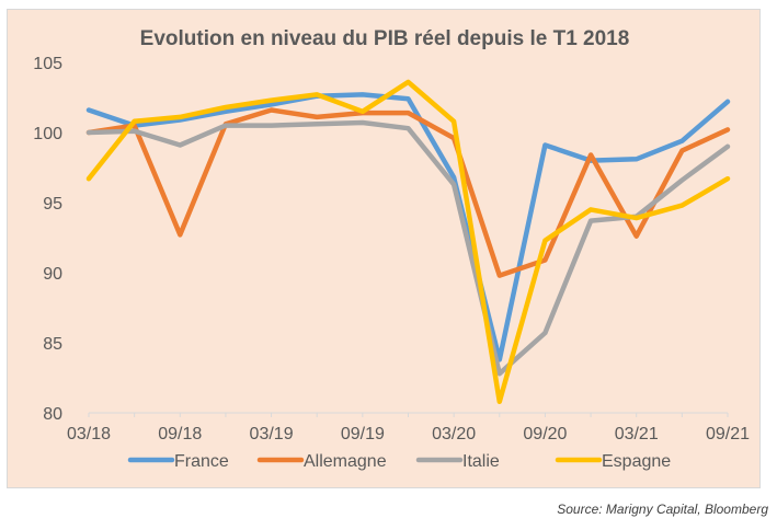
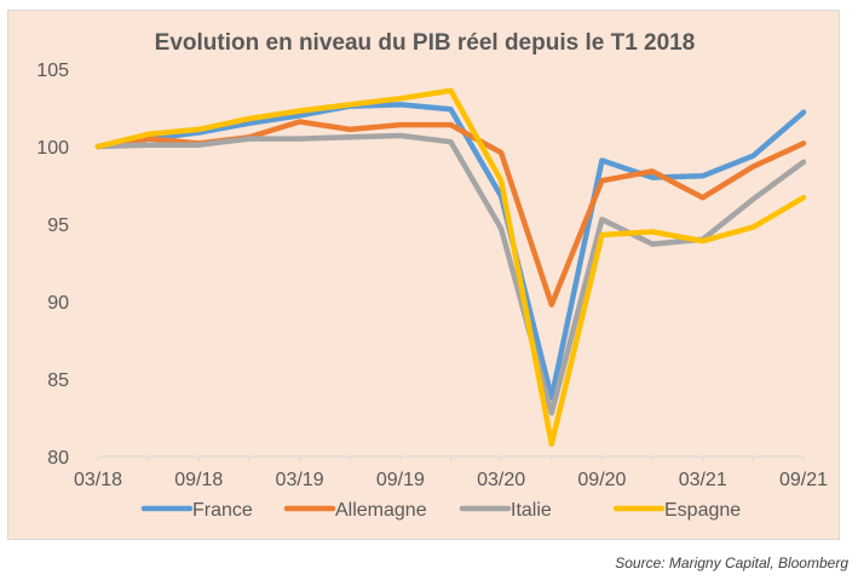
France/03/18: 101.6 -> 100.0
Espagne/03/18: 96.7 -> 100.0
Allemagne/09/18: 92.7 -> 100.2
Italie/09/18: 99.1 -> 100.1
Espagne/09/19: 101.5 -> 103.1
Italie/03/20: 96.3 -> 94.7
Espagne/03/20: 100.8 -> 97.8
Allemagne/09/20: 90.9 -> 97.8
Italie/09/20: 85.7 -> 95.3
Espagne/09/20: 92.3 -> 94.3
Allemagne/03/21: 92.6 -> 96.7
